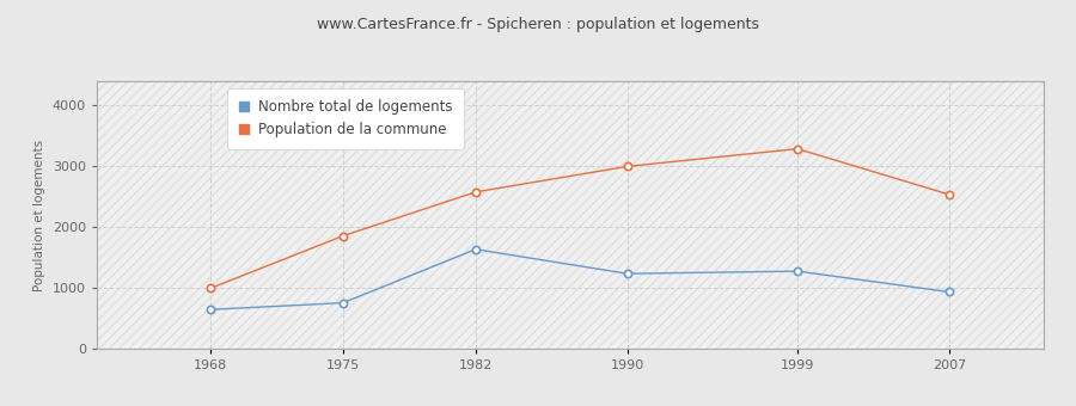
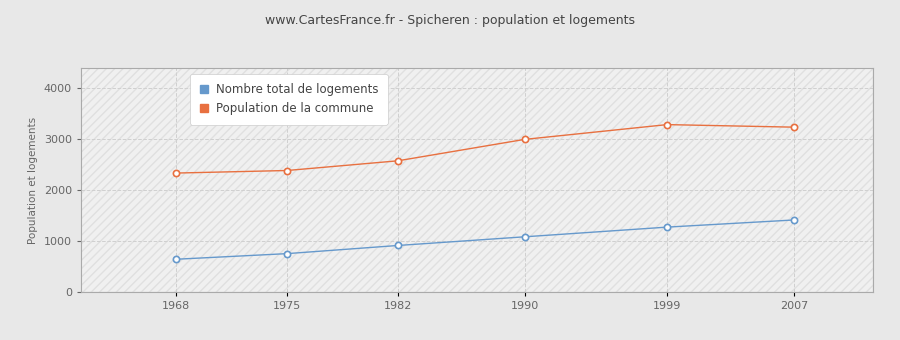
Population de la commune/1968: 1000 -> 2340
Population de la commune/1975: 1860 -> 2390
Nombre total de logements/1982: 1640 -> 920
Nombre total de logements/1990: 1240 -> 1090
Nombre total de logements/2007: 940 -> 1420
Population de la commune/2007: 2540 -> 3240
